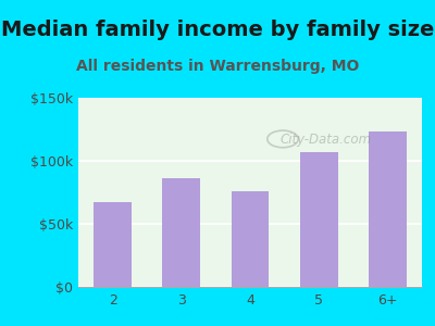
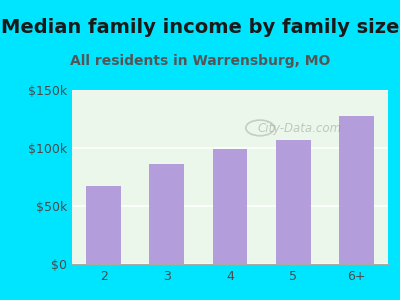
4: $76k -> $99k
6+: $123k -> $128k
